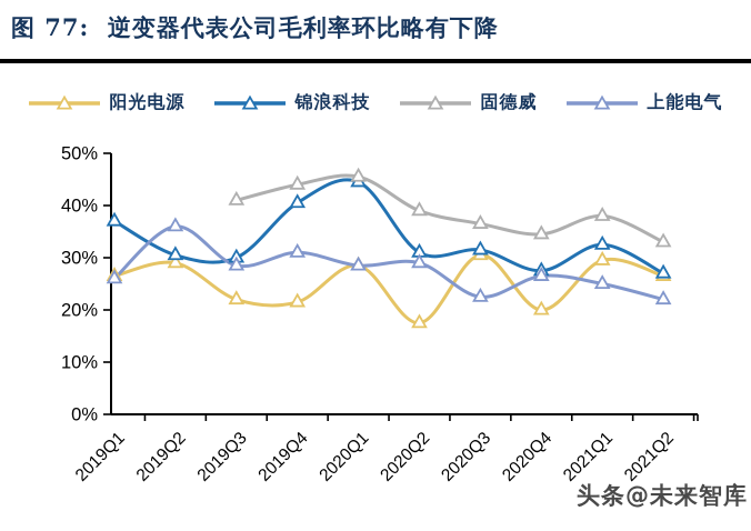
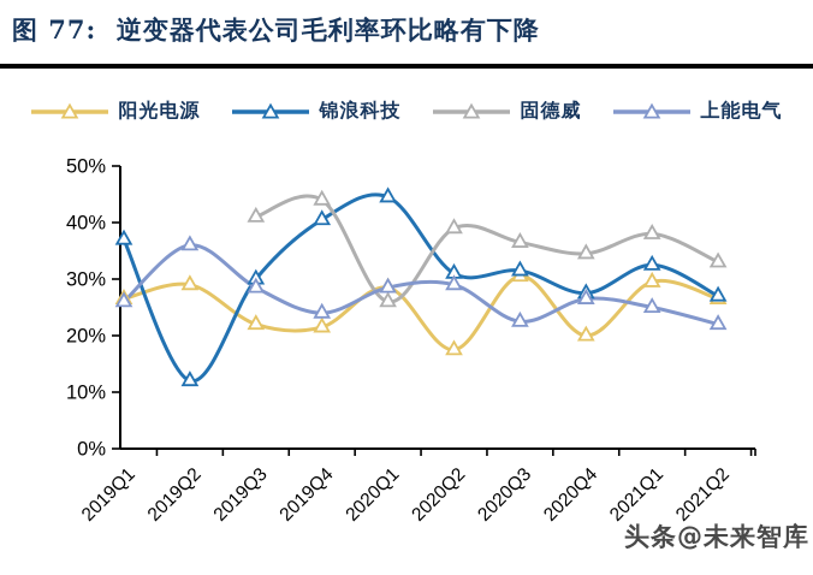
锦浪科技/2019Q2: 30% -> 12%
上能电气/2019Q4: 31% -> 24%
固德威/2020Q1: 46% -> 26%
